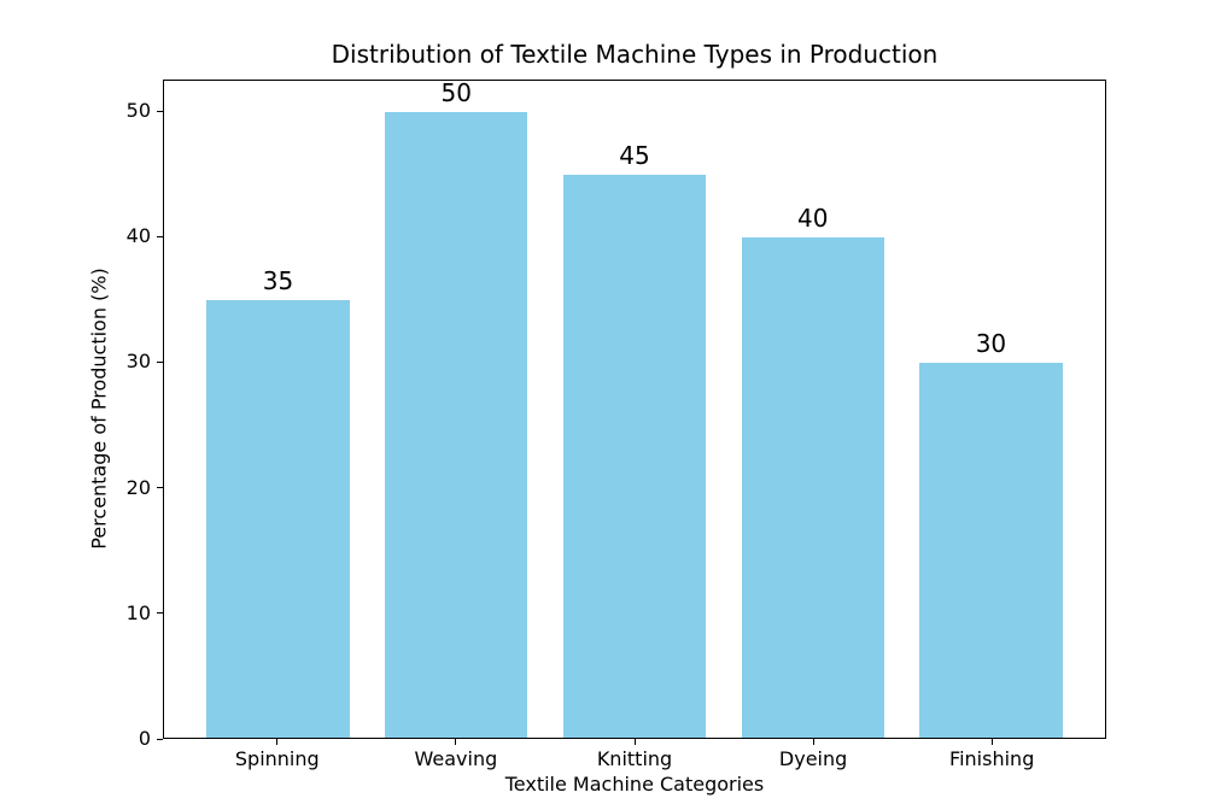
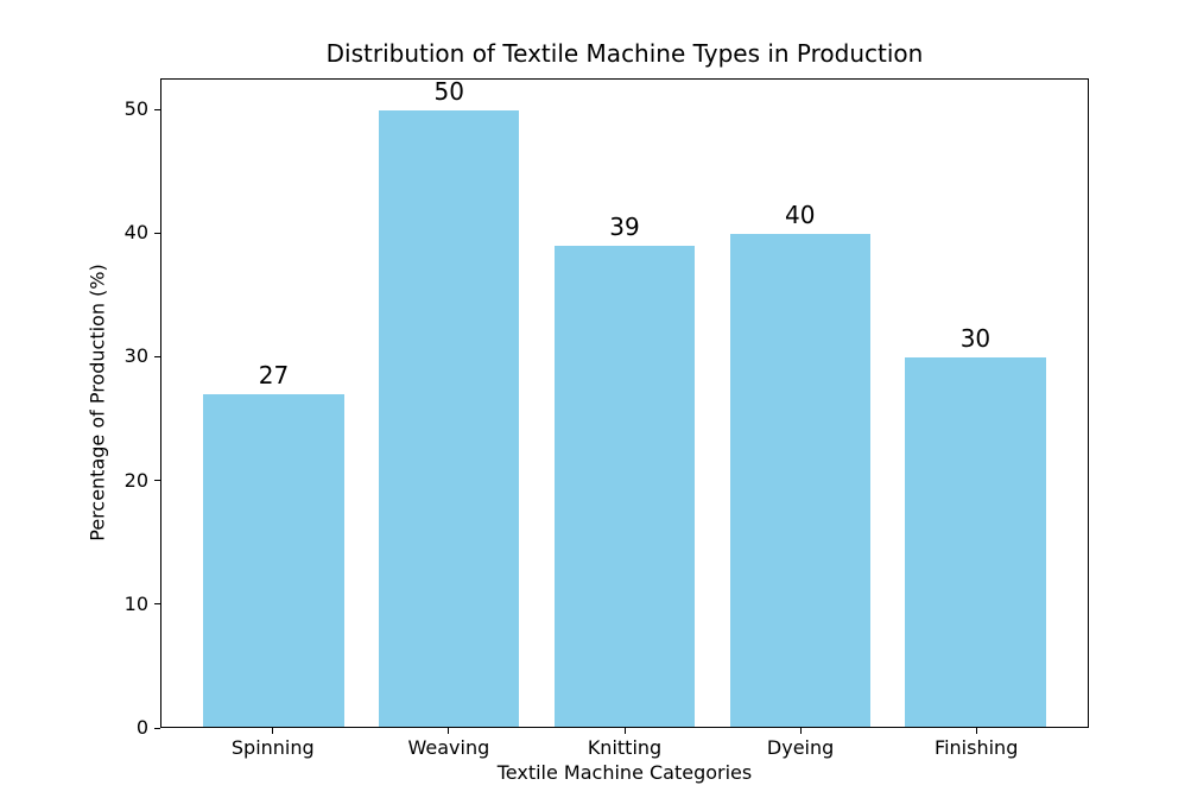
Spinning: 35 -> 27
Knitting: 45 -> 39
